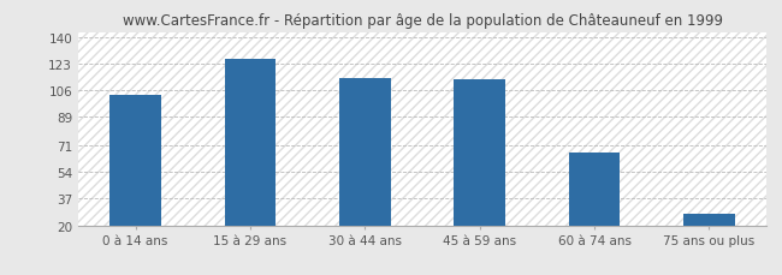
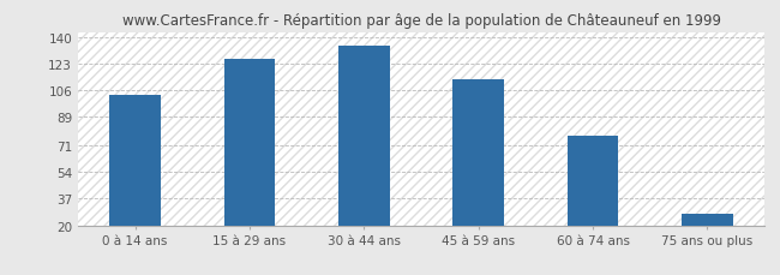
30 à 44 ans: 114 -> 134
60 à 74 ans: 66 -> 77
